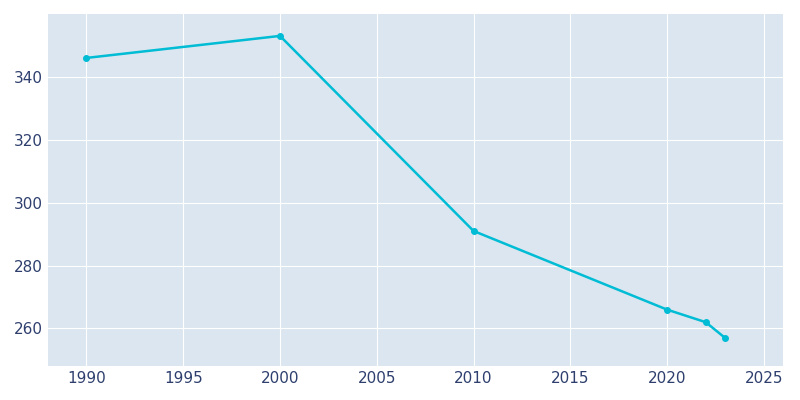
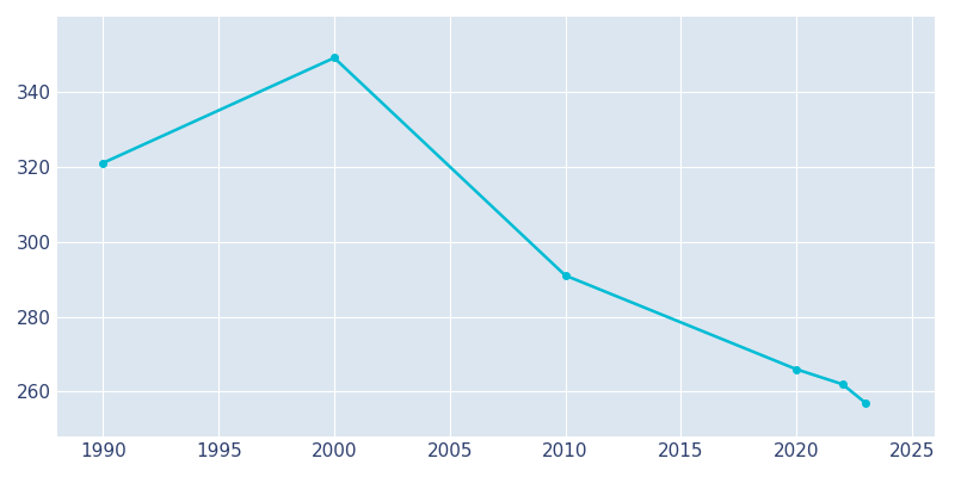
1990: 346 -> 321
2000: 353 -> 349
